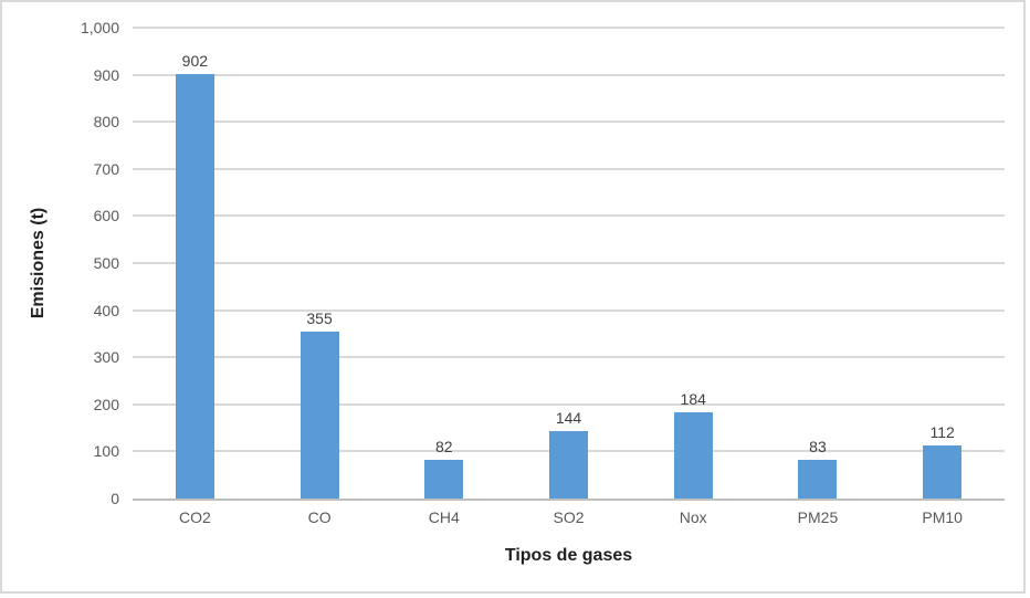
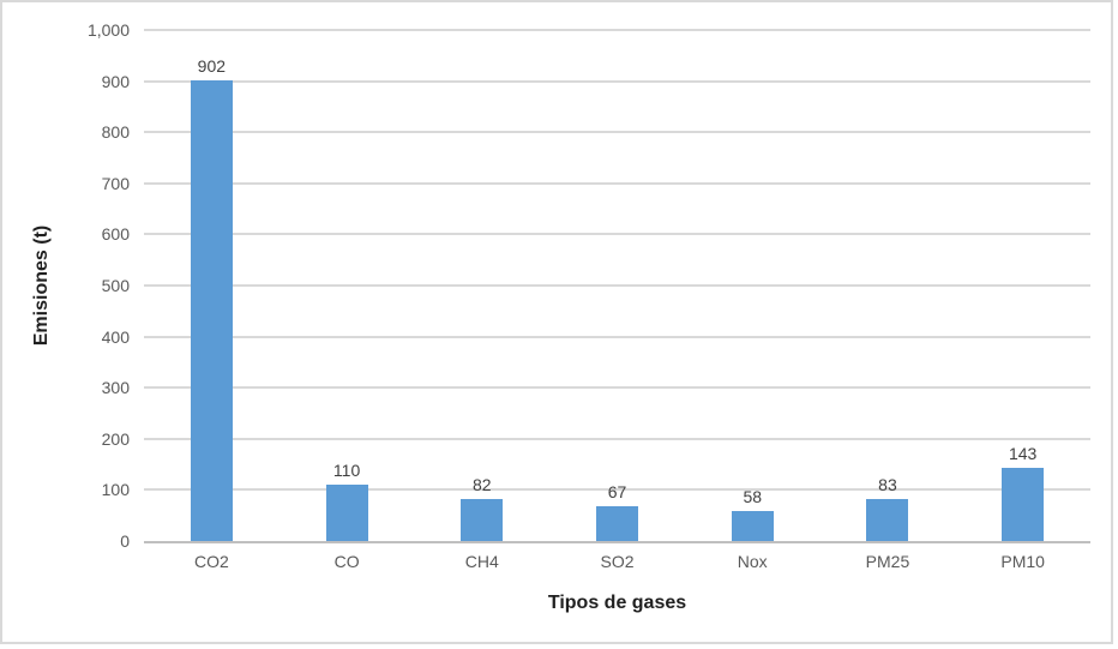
CO: 355 -> 110
SO2: 144 -> 67
Nox: 184 -> 58
PM10: 112 -> 143
